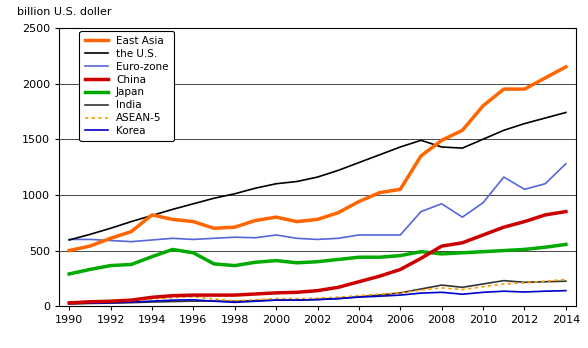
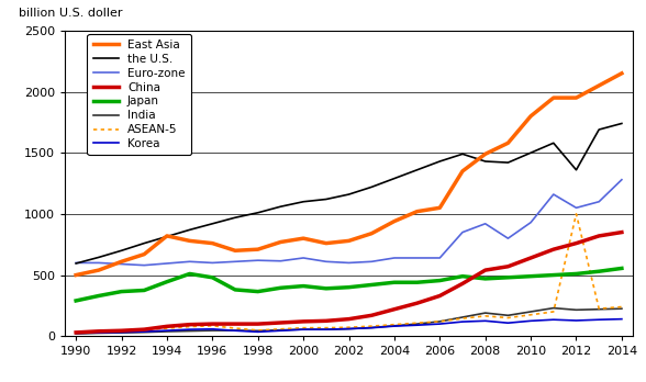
the U.S./2012: 1640 -> 1360
ASEAN-5/2012: 210 -> 1000
